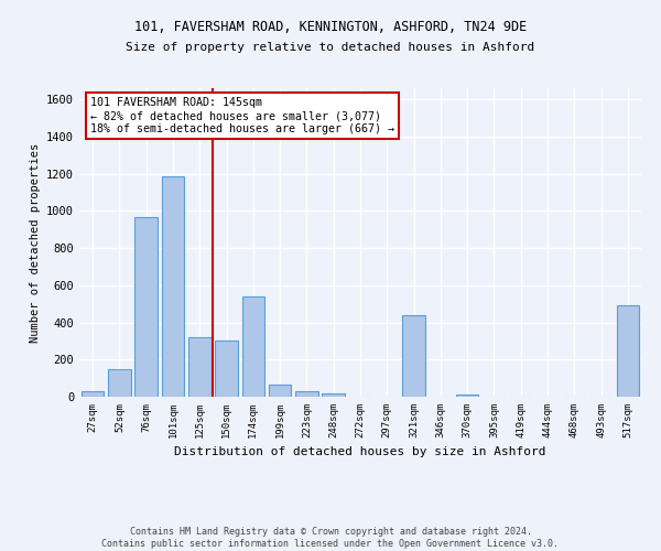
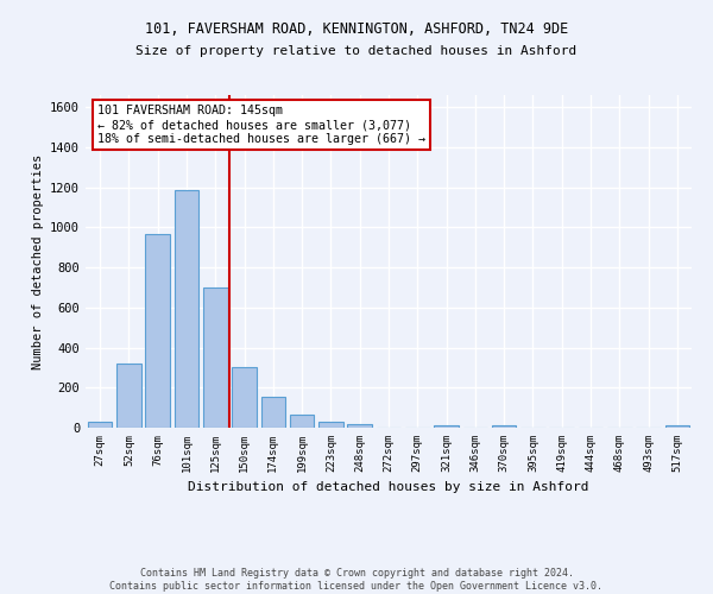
52sqm: 150 -> 320
125sqm: 320 -> 700
174sqm: 540 -> 160
321sqm: 440 -> 10
517sqm: 490 -> 10
